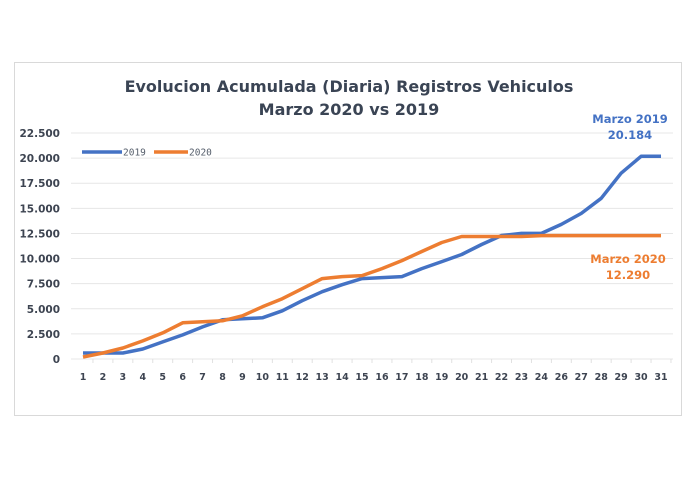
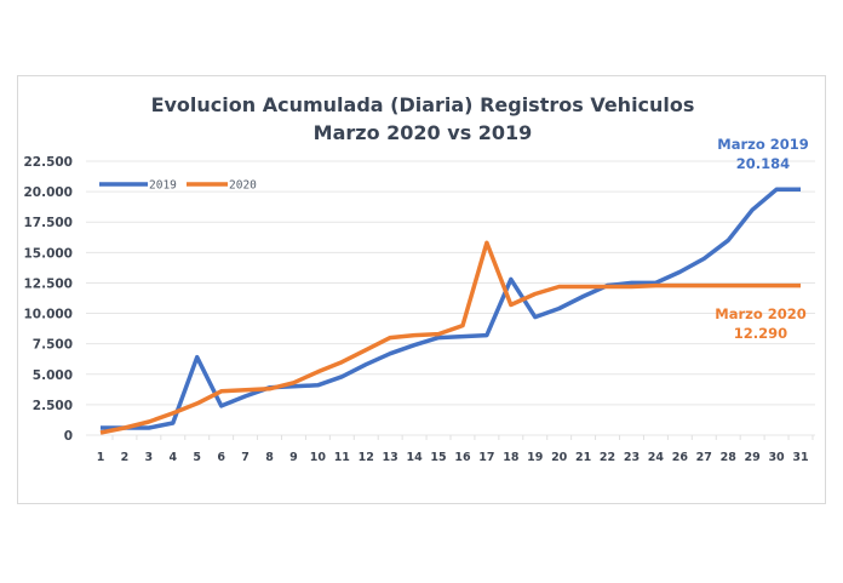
2019/5: 1700 -> 6400
2020/17: 9800 -> 15800
2019/18: 9000 -> 12800
